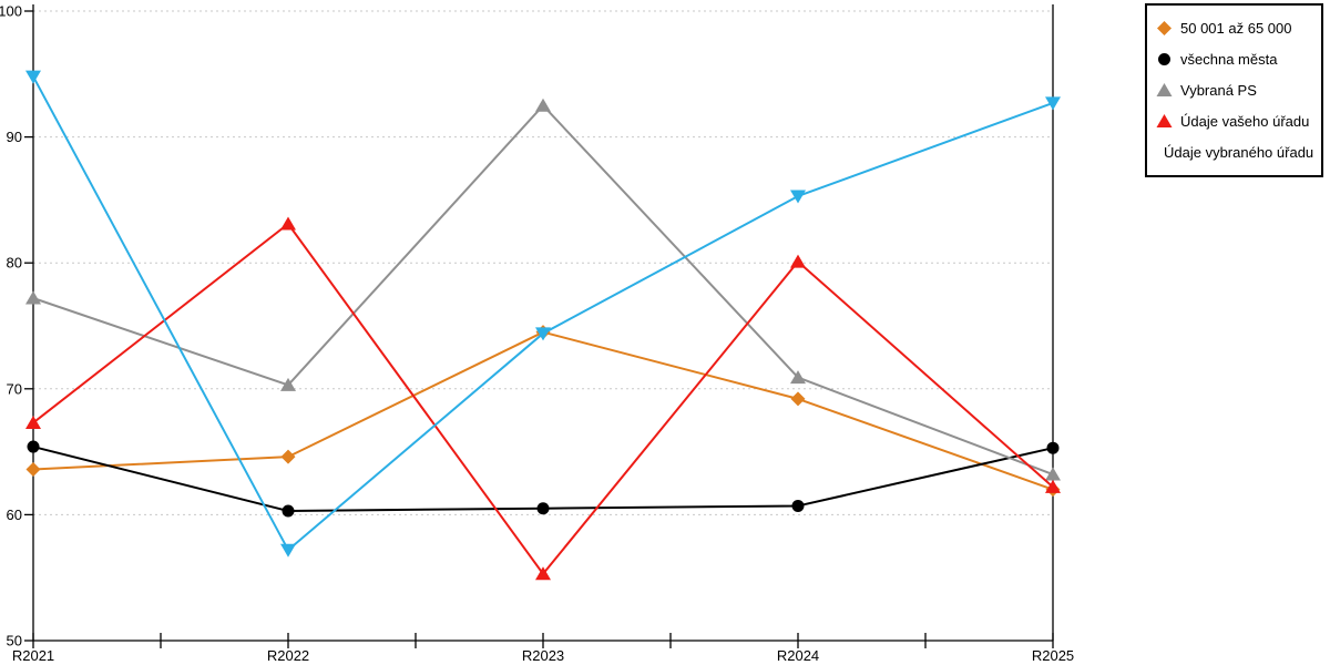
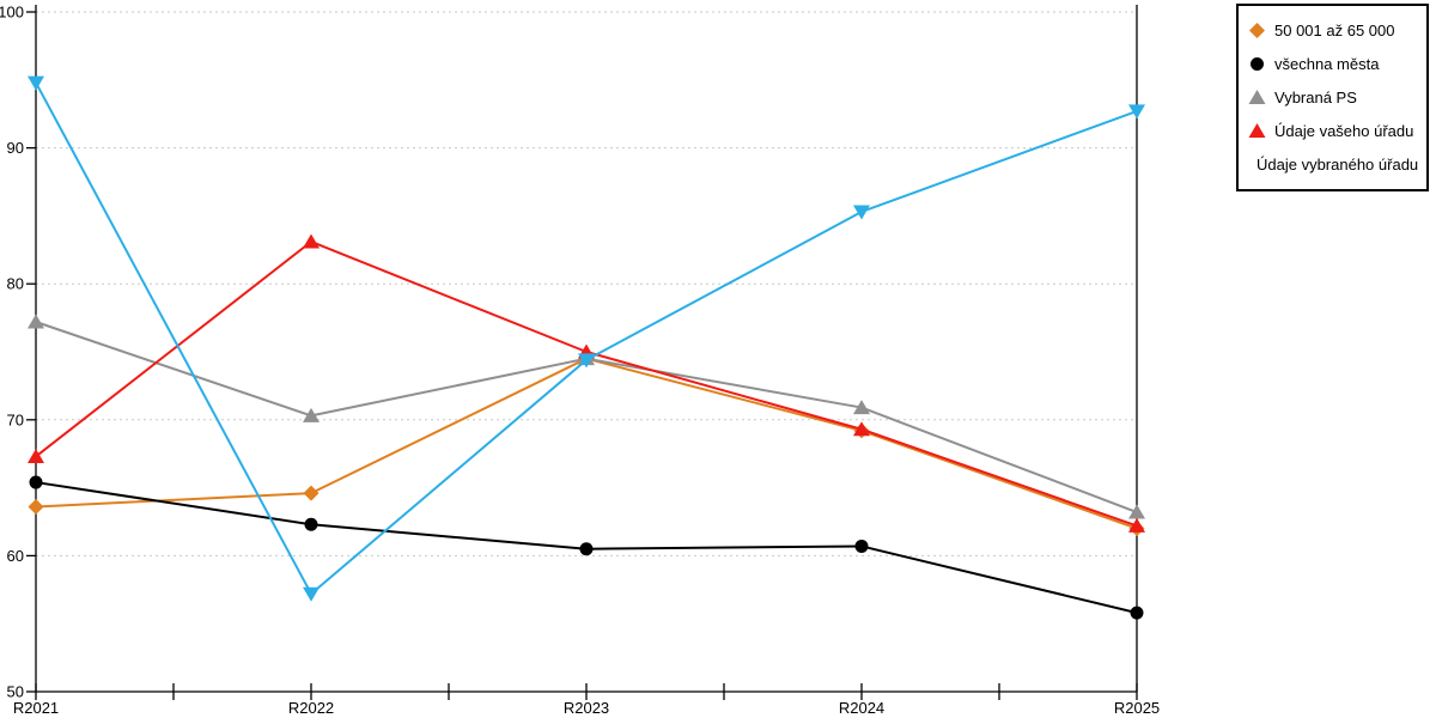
všechna města/R2022: 60.3 -> 62.3
Vybraná PS/R2023: 92.5 -> 74.5
Údaje vašeho úřadu/R2023: 55.3 -> 75.0
Údaje vašeho úřadu/R2024: 80.1 -> 69.3
všechna města/R2025: 65.3 -> 55.8
